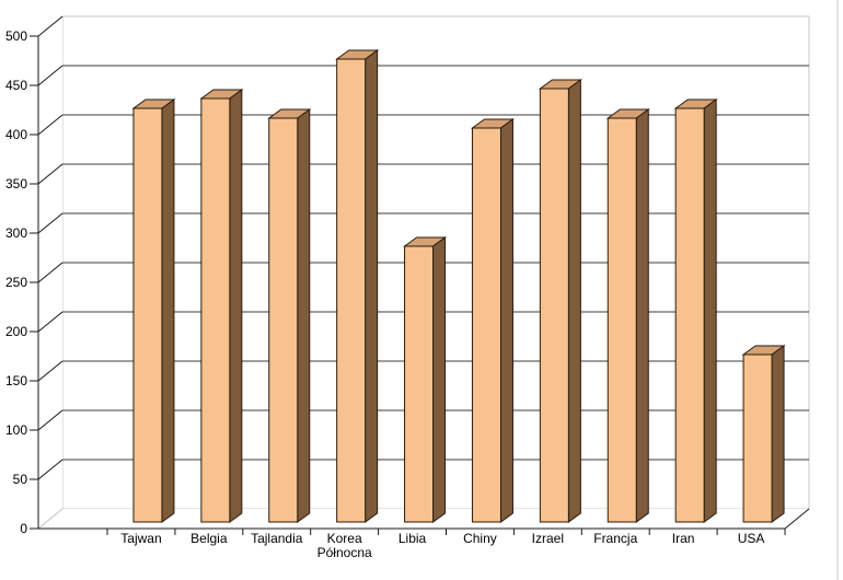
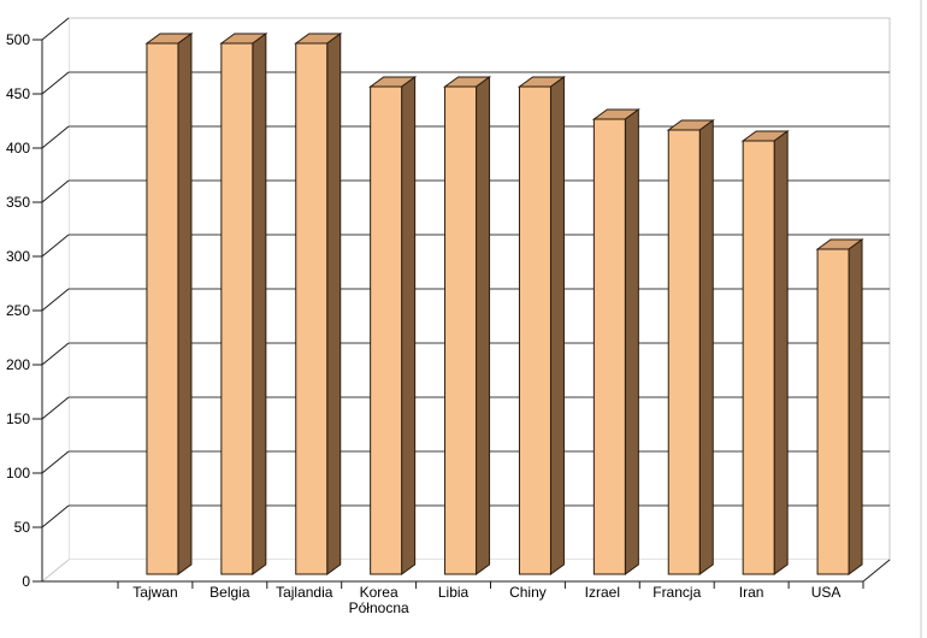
Tajwan: 420 -> 490
Belgia: 430 -> 490
Tajlandia: 410 -> 490
Korea Północna: 470 -> 450
Libia: 280 -> 450
Chiny: 400 -> 450
Izrael: 440 -> 420
Iran: 420 -> 400
USA: 170 -> 300
